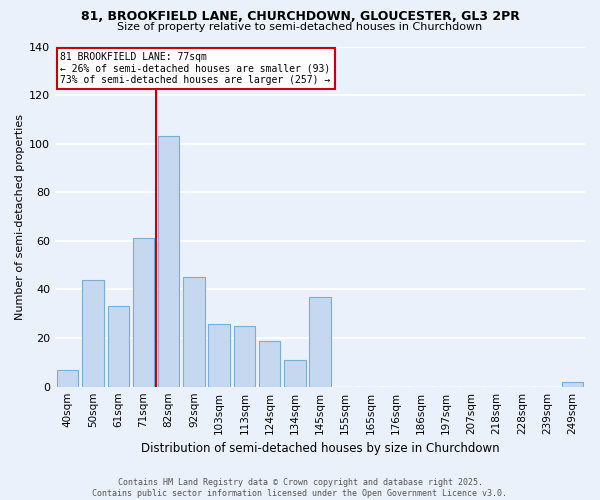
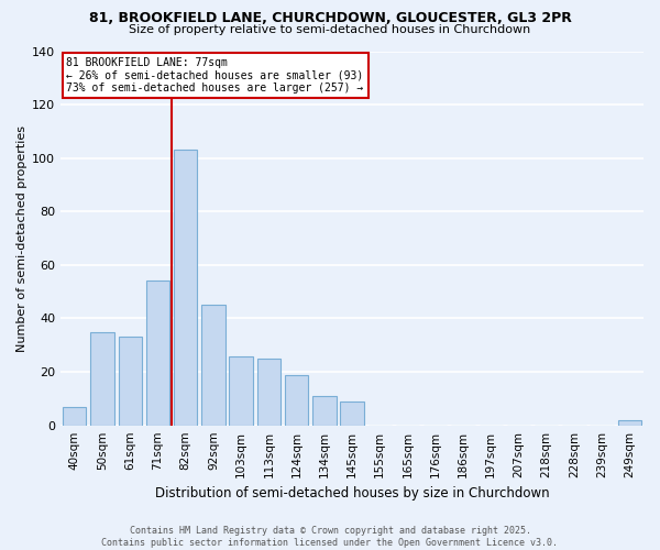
50sqm: 44 -> 35
71sqm: 61 -> 54
145sqm: 37 -> 9
